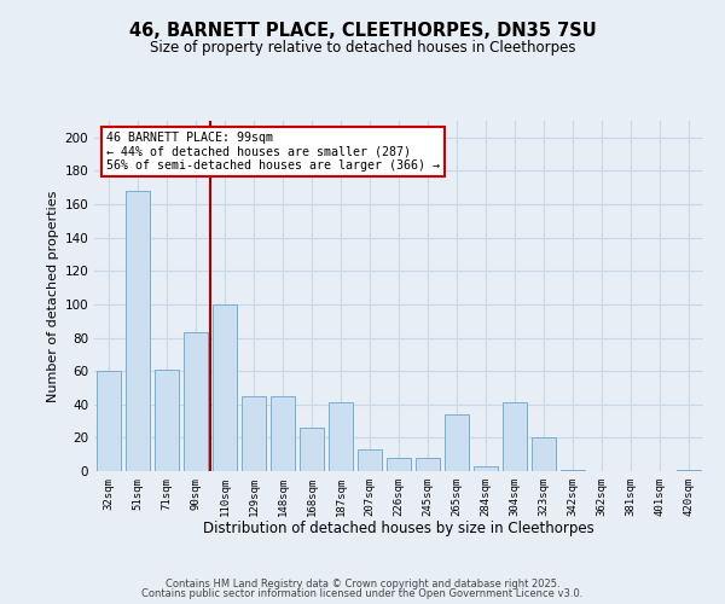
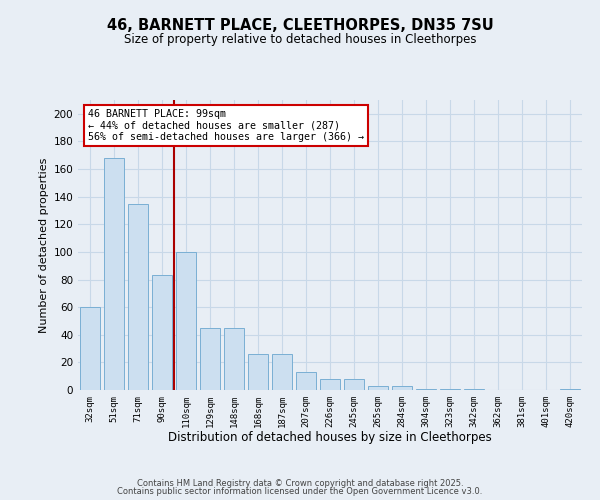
71sqm: 61 -> 135
187sqm: 41 -> 26
265sqm: 34 -> 3
304sqm: 41 -> 1
323sqm: 20 -> 1
